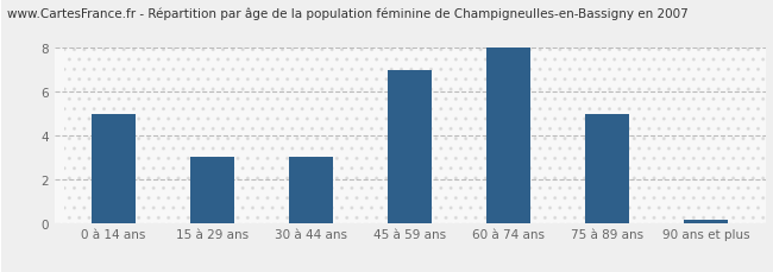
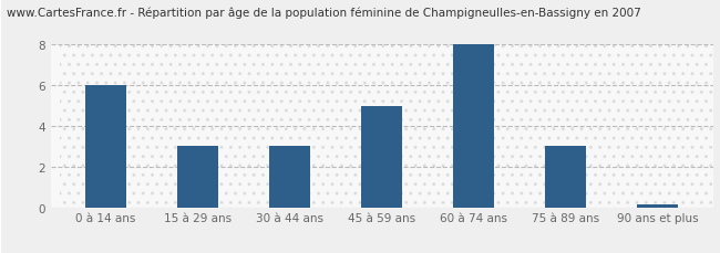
0 à 14 ans: 5.0 -> 6.0
45 à 59 ans: 7.0 -> 5.0
75 à 89 ans: 5.0 -> 3.0
